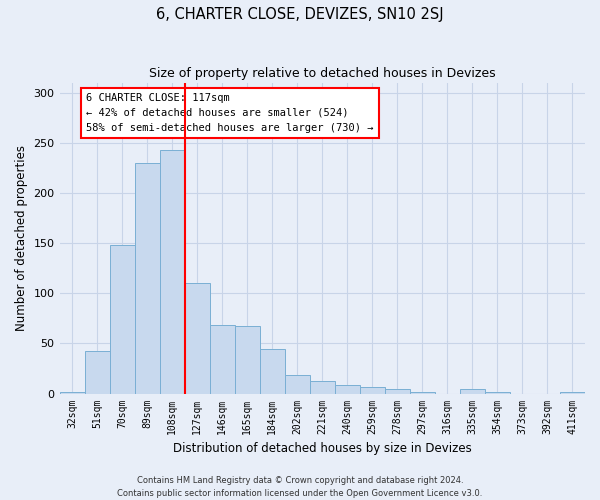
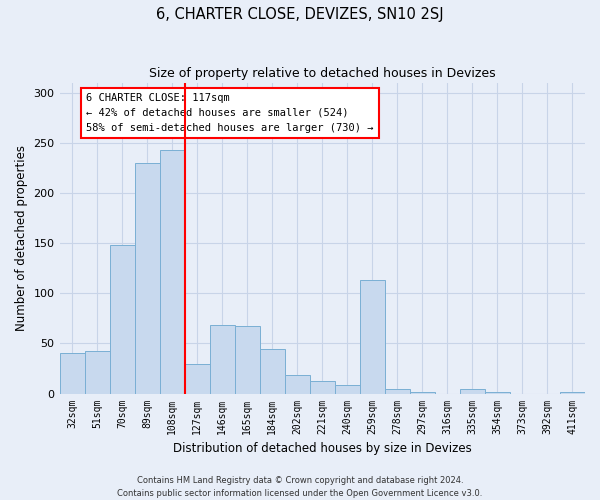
32sqm: 2 -> 40
127sqm: 110 -> 30
259sqm: 7 -> 113
